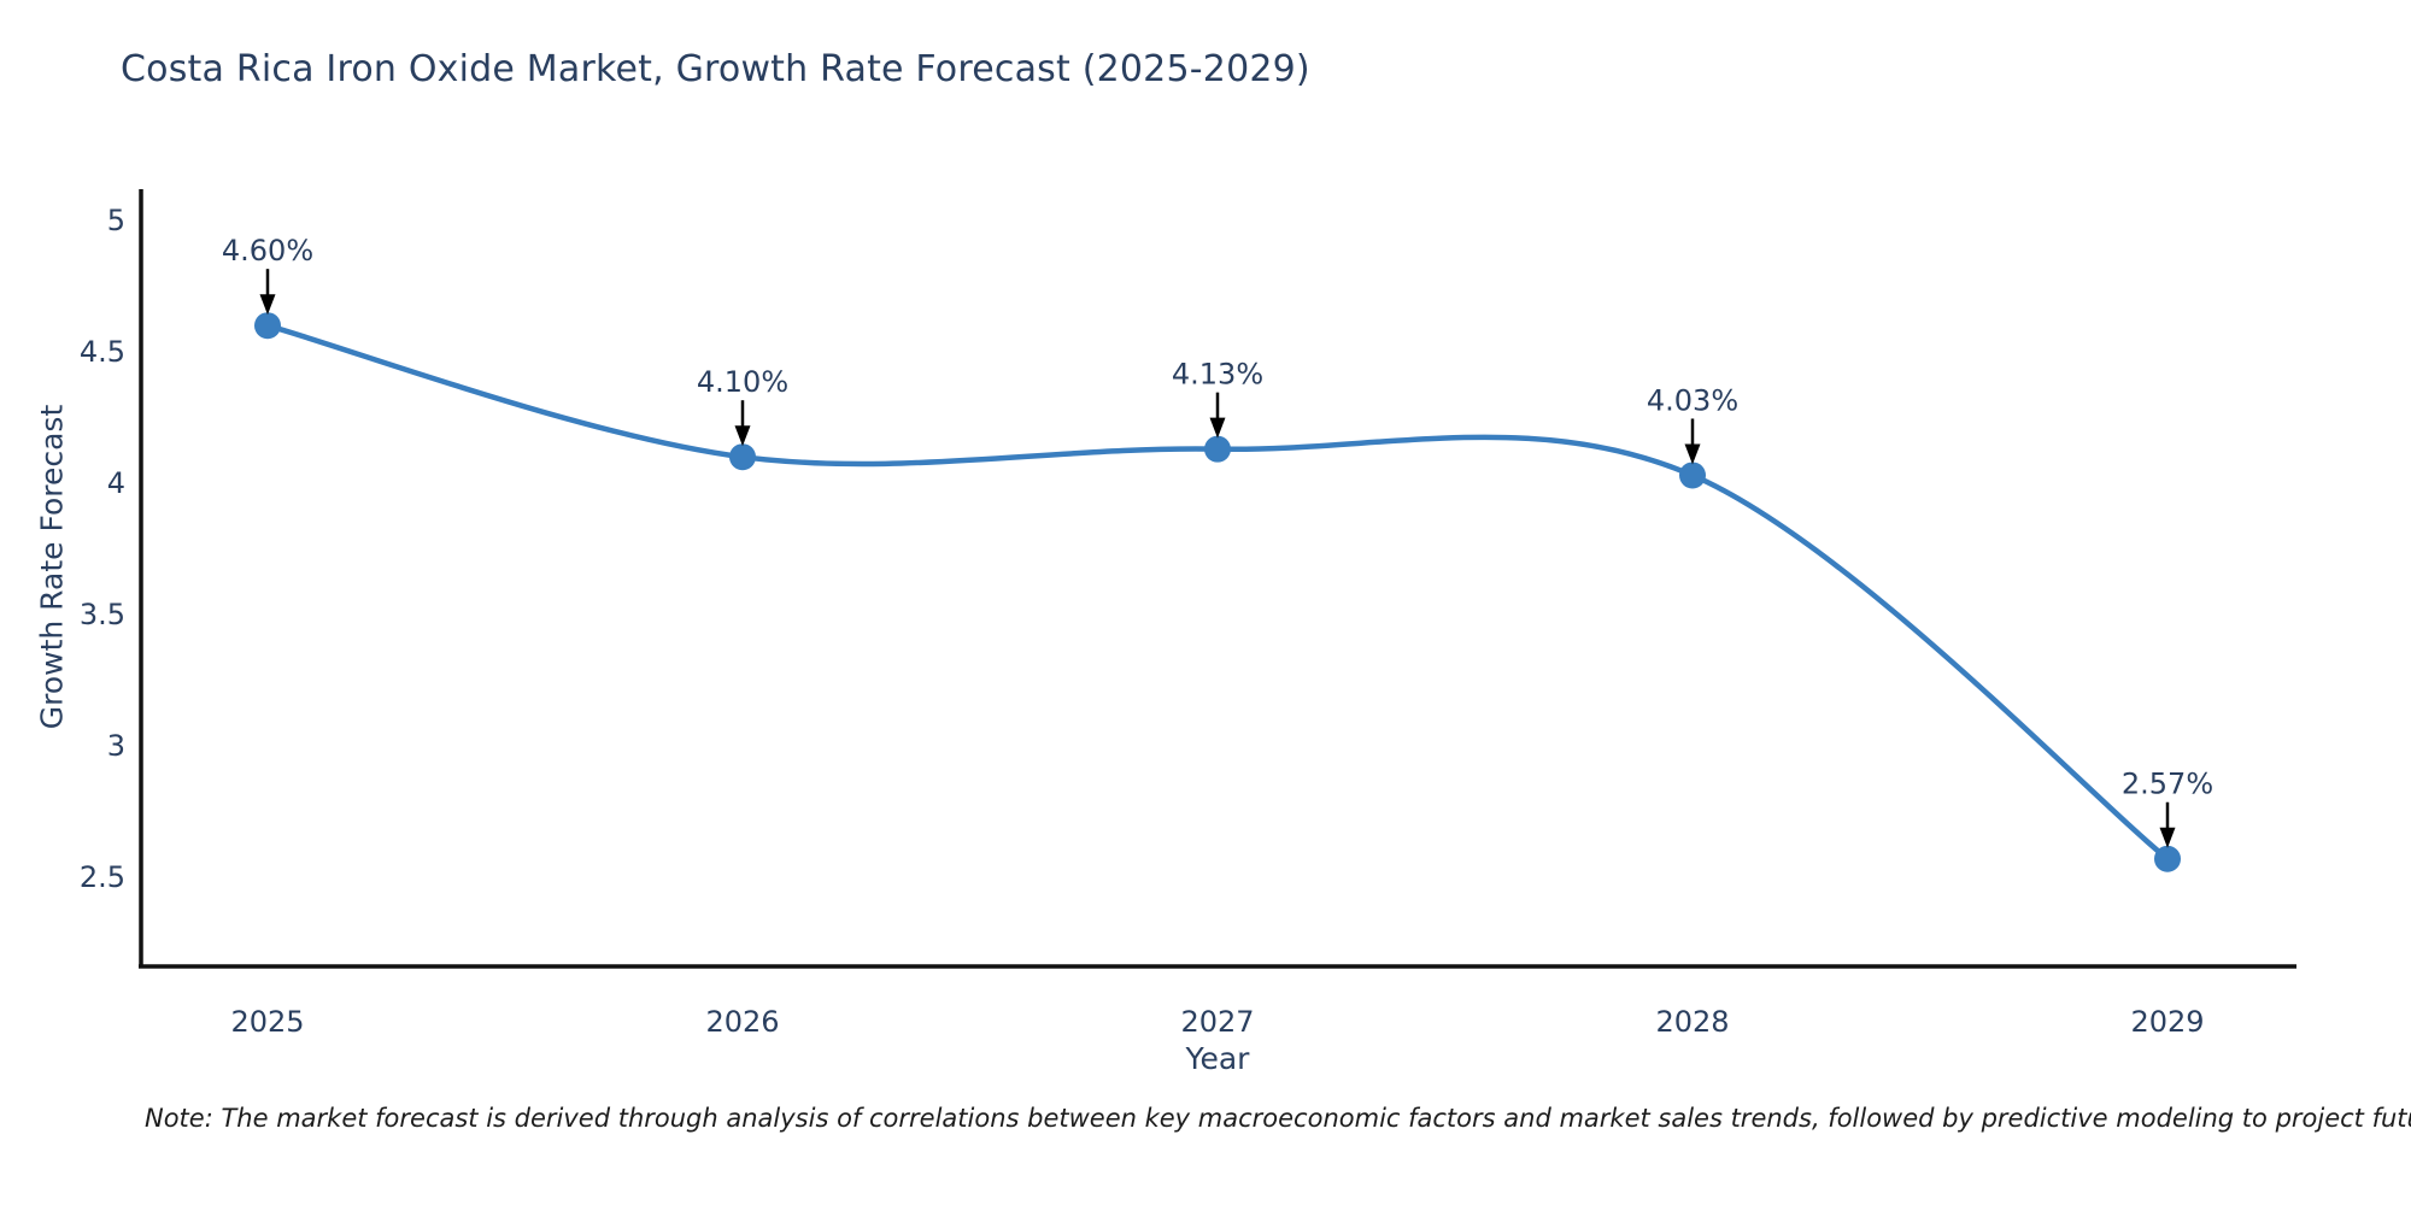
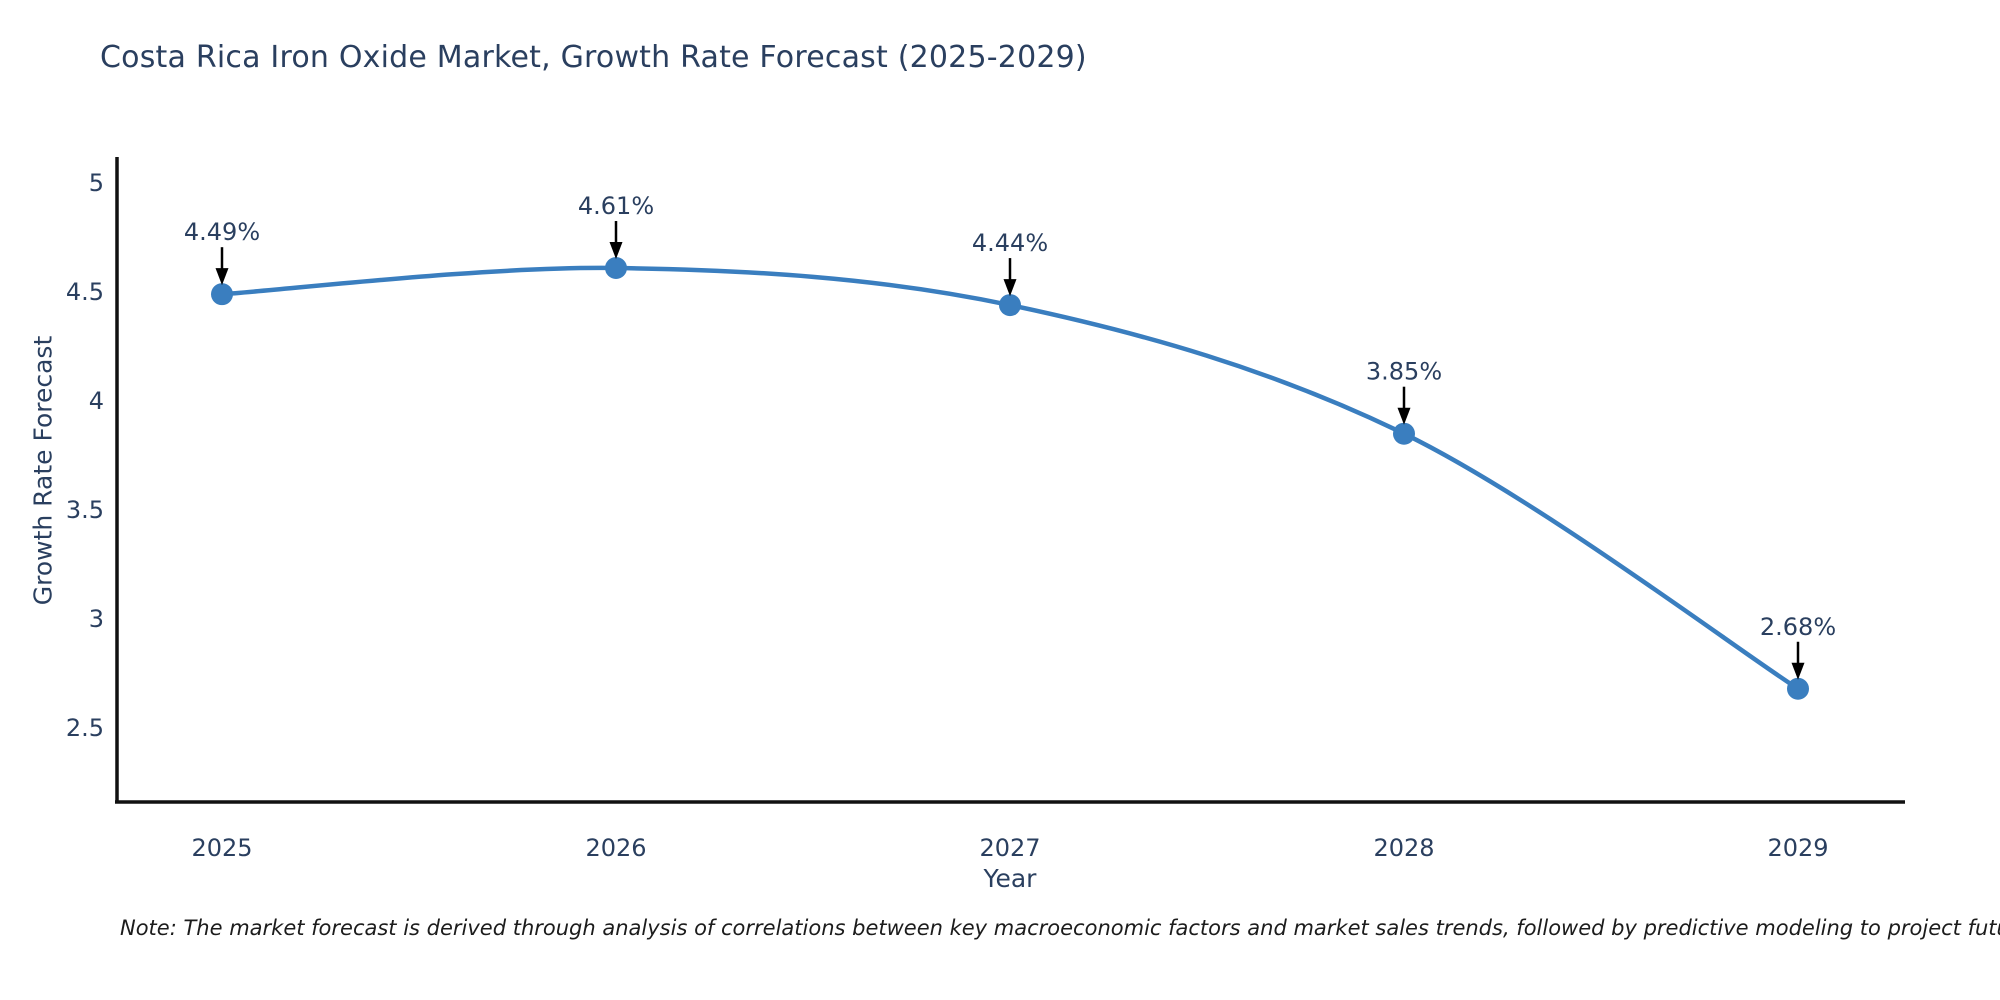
2025: 4.60% -> 4.49%
2026: 4.10% -> 4.61%
2027: 4.13% -> 4.44%
2028: 4.03% -> 3.85%
2029: 2.57% -> 2.68%
